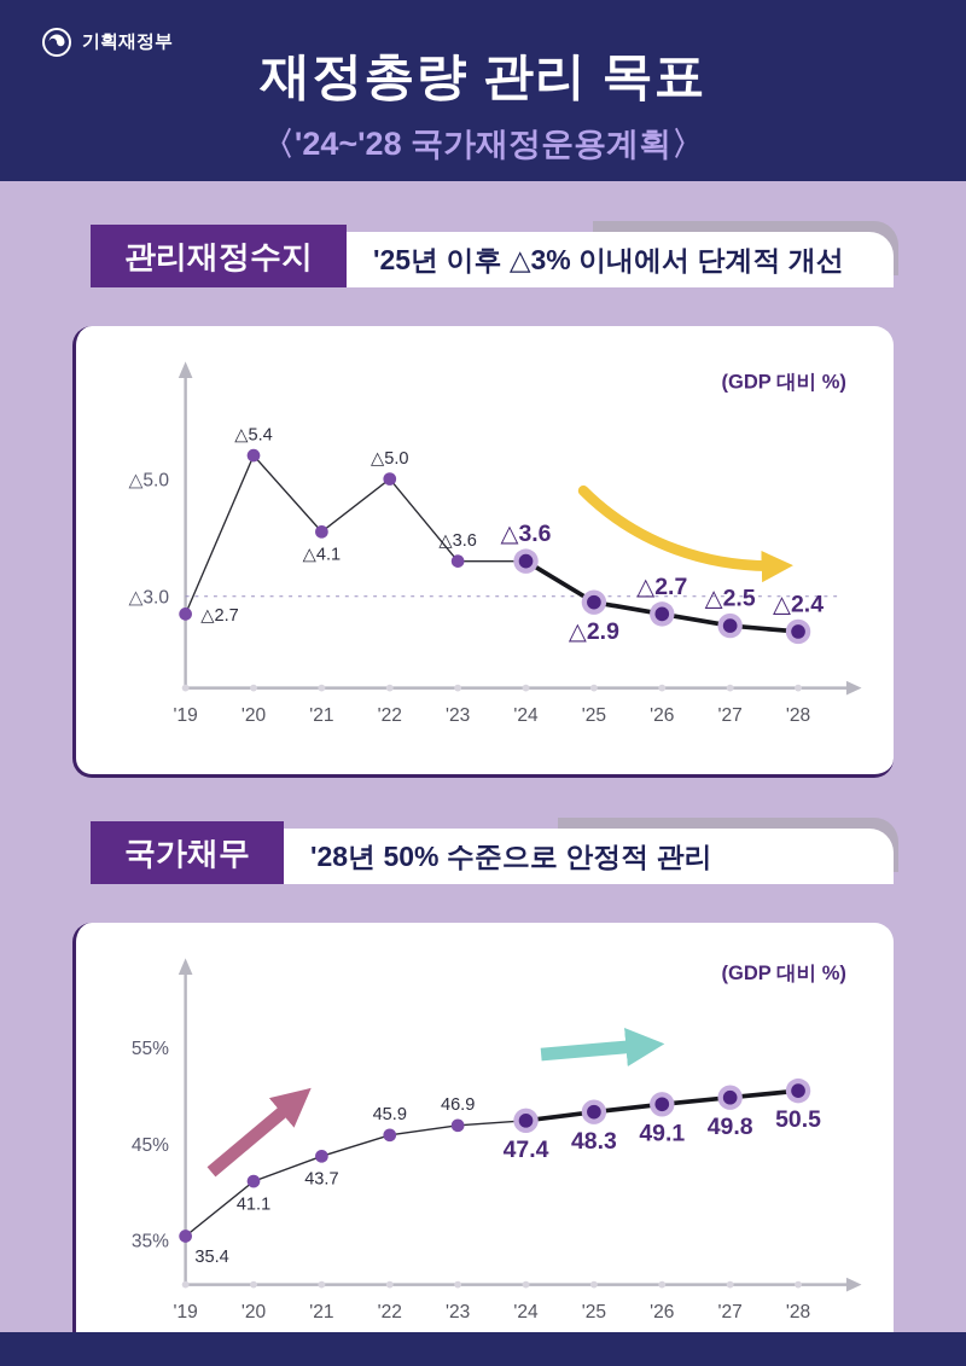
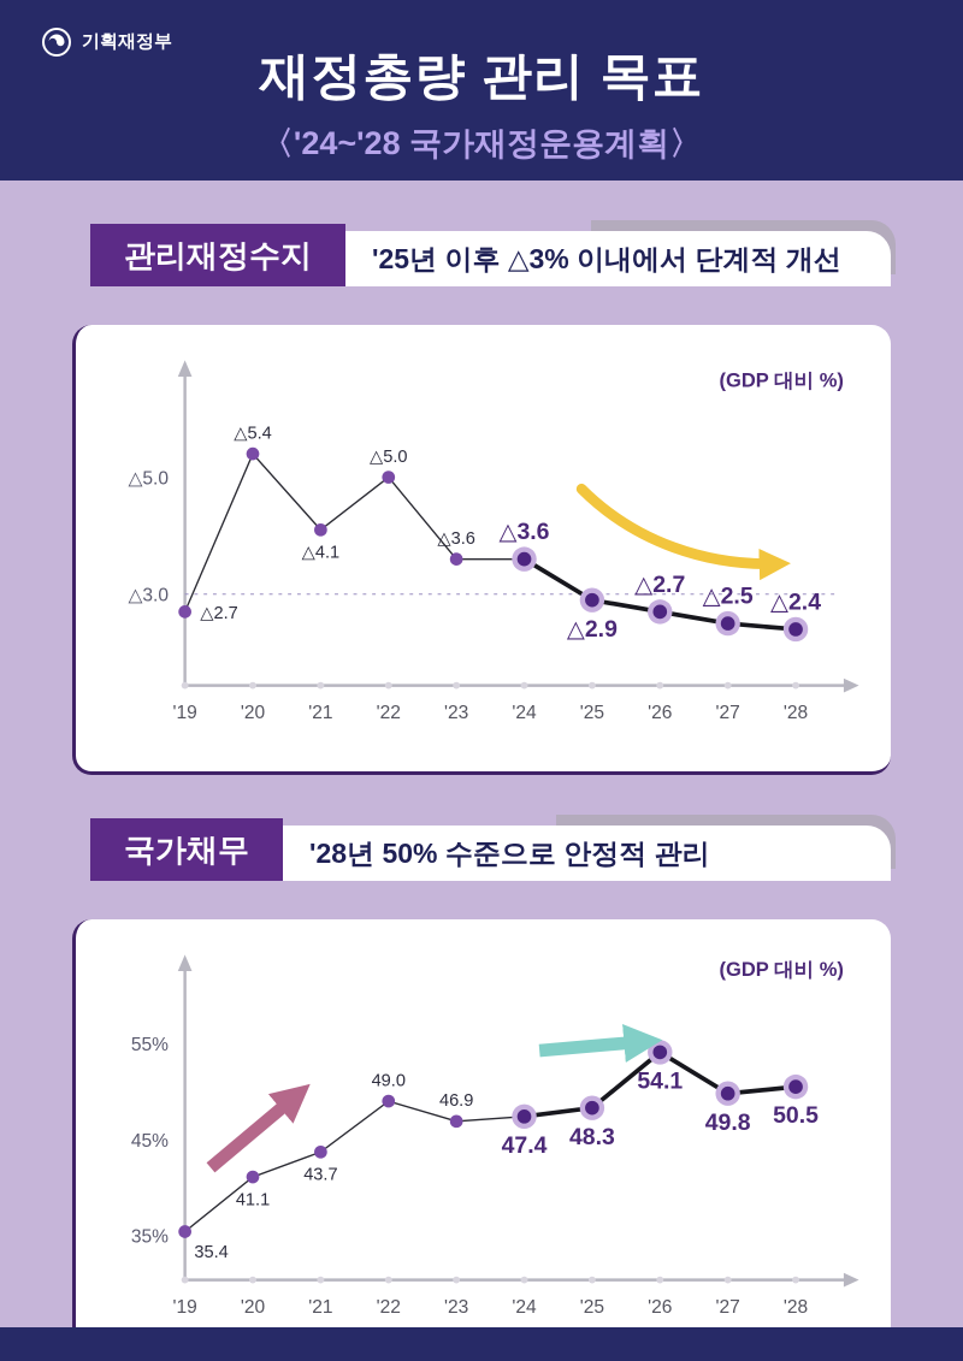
국가채무/'22: 45.9 -> 49.0
국가채무/'26: 49.1 -> 54.1
